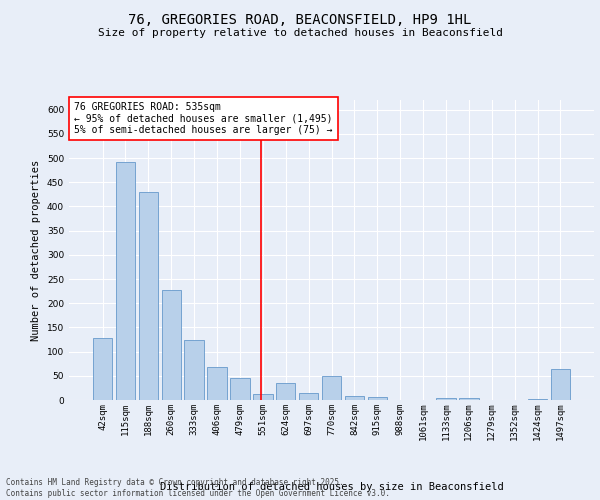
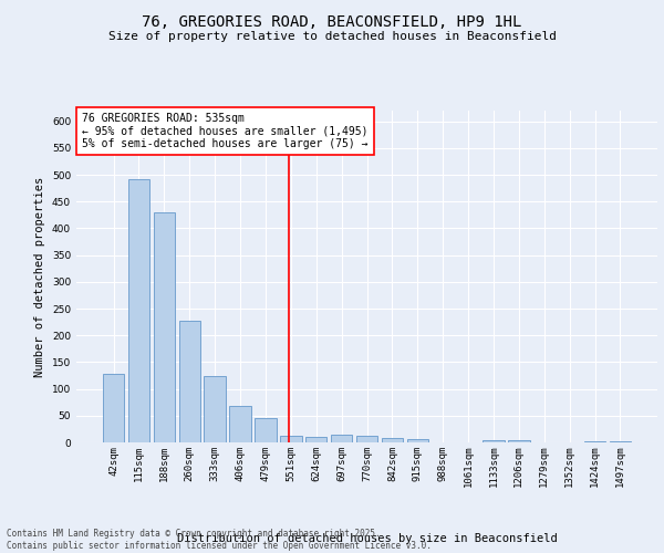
624sqm: 35 -> 11
770sqm: 50 -> 12
1497sqm: 65 -> 3
